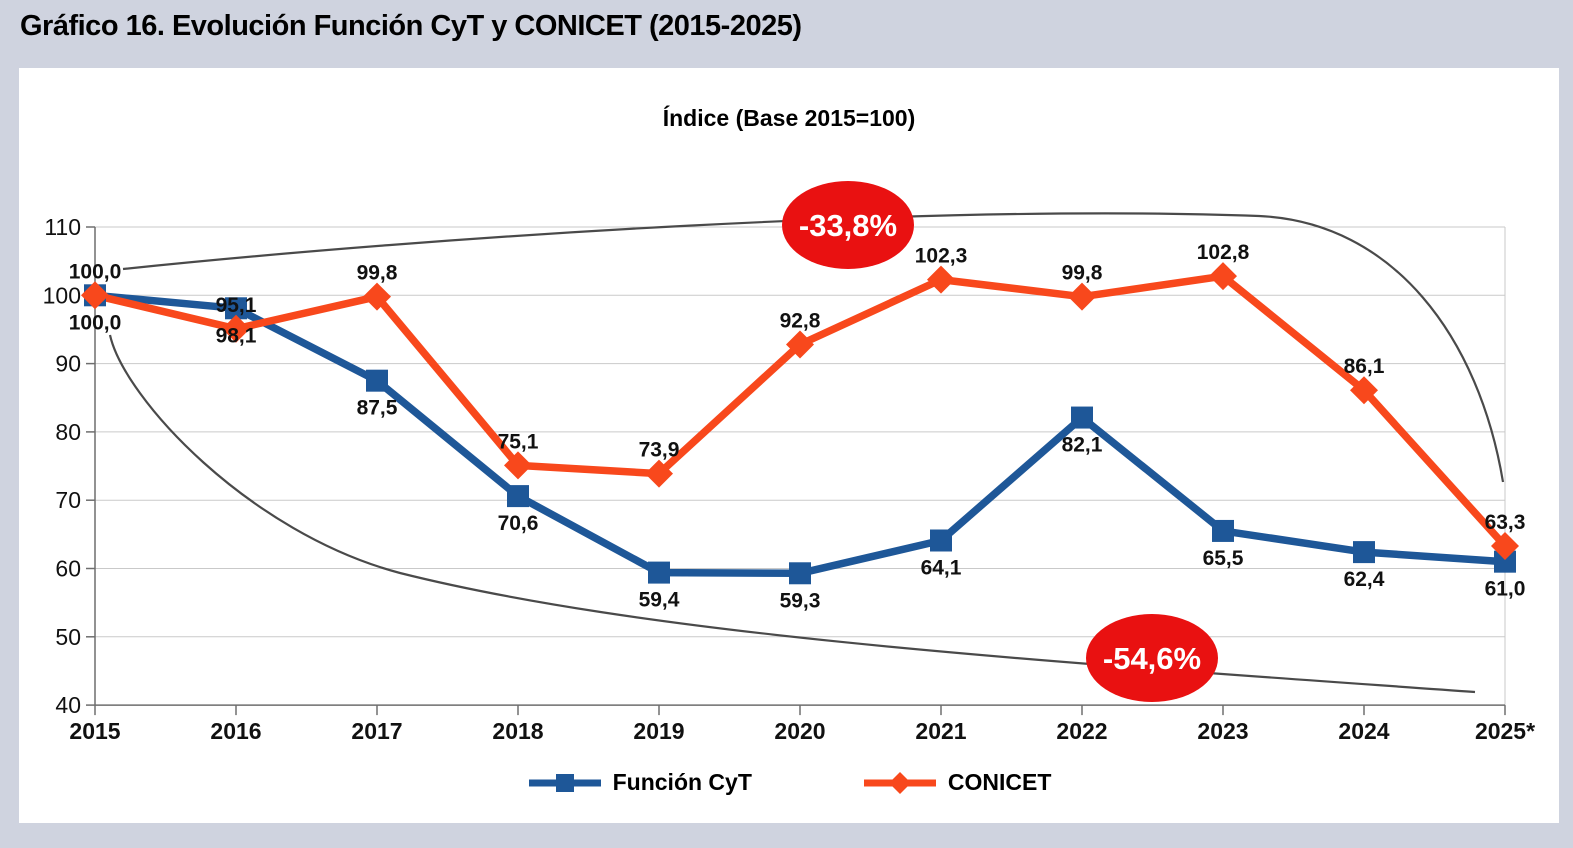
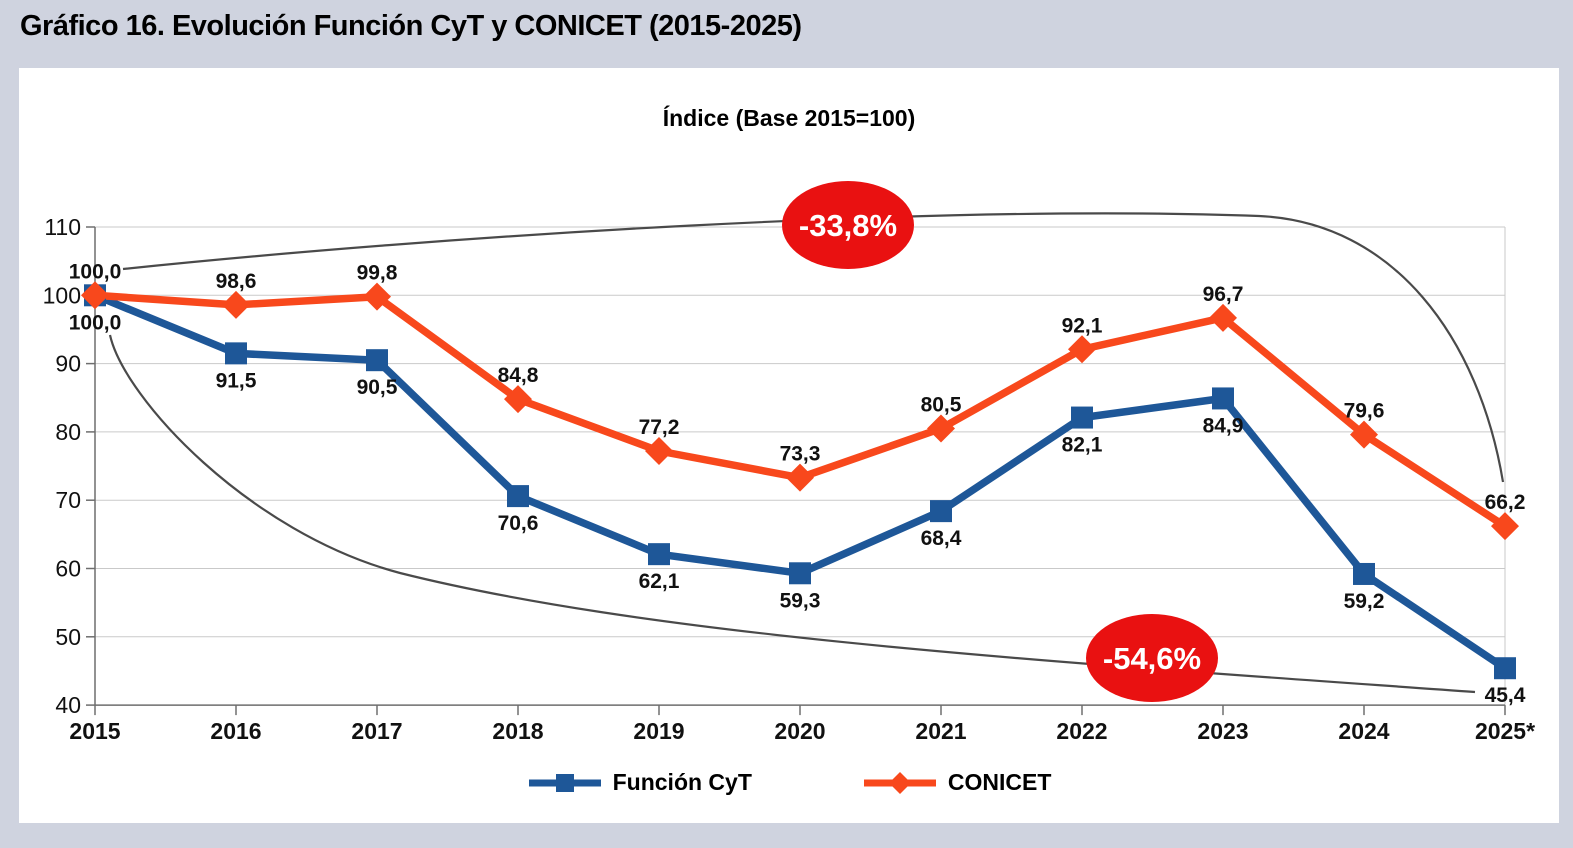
Función CyT/2016: 98,1 -> 91,5
CONICET/2016: 95,1 -> 98,6
Función CyT/2017: 87,5 -> 90,5
CONICET/2018: 75,1 -> 84,8
Función CyT/2019: 59,4 -> 62,1
CONICET/2019: 73,9 -> 77,2
CONICET/2020: 92,8 -> 73,3
Función CyT/2021: 64,1 -> 68,4
CONICET/2021: 102,3 -> 80,5
CONICET/2022: 99,8 -> 92,1
Función CyT/2023: 65,5 -> 84,9
CONICET/2023: 102,8 -> 96,7
Función CyT/2024: 62,4 -> 59,2
CONICET/2024: 86,1 -> 79,6
Función CyT/2025*: 61,0 -> 45,4
CONICET/2025*: 63,3 -> 66,2
